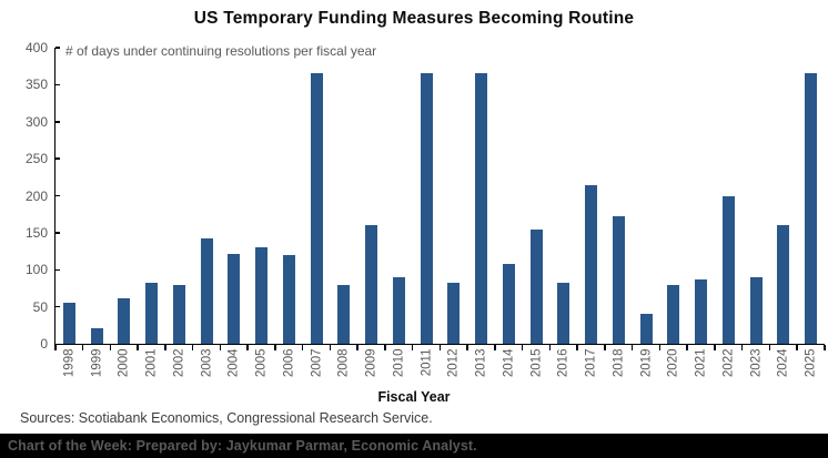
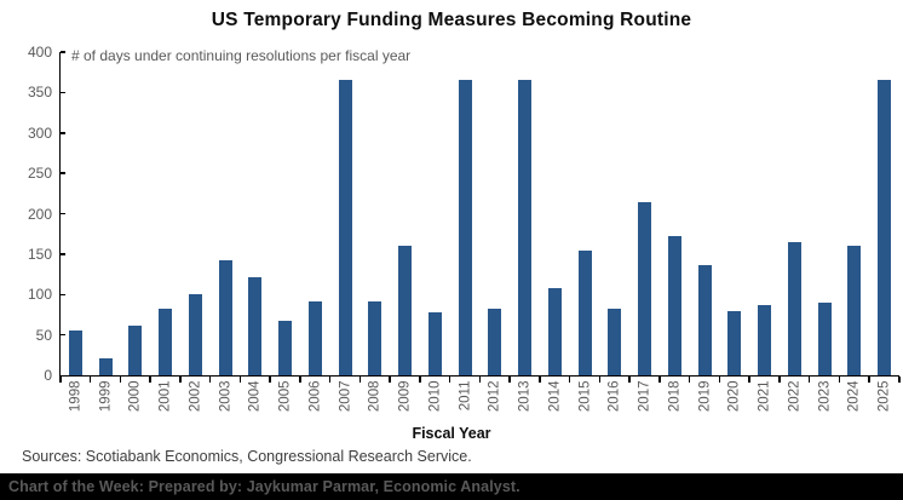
2002: 80 -> 100
2005: 130 -> 70
2006: 120 -> 90
2008: 80 -> 90
2010: 90 -> 80
2019: 40 -> 140
2022: 200 -> 160
